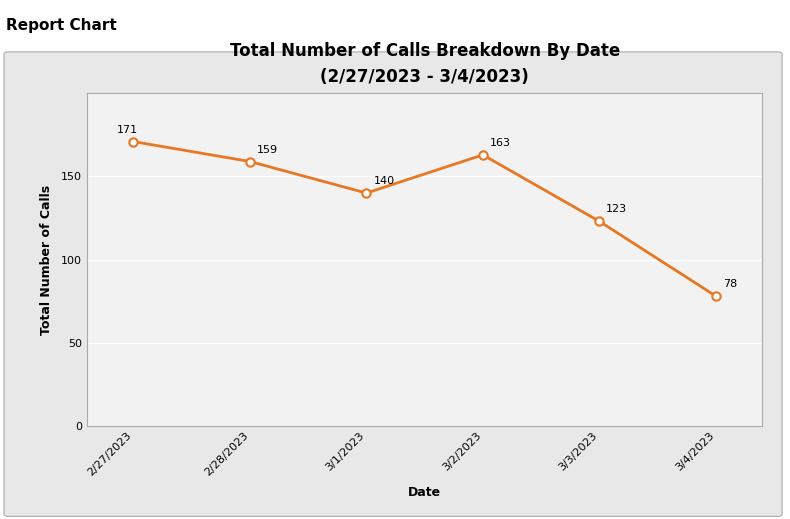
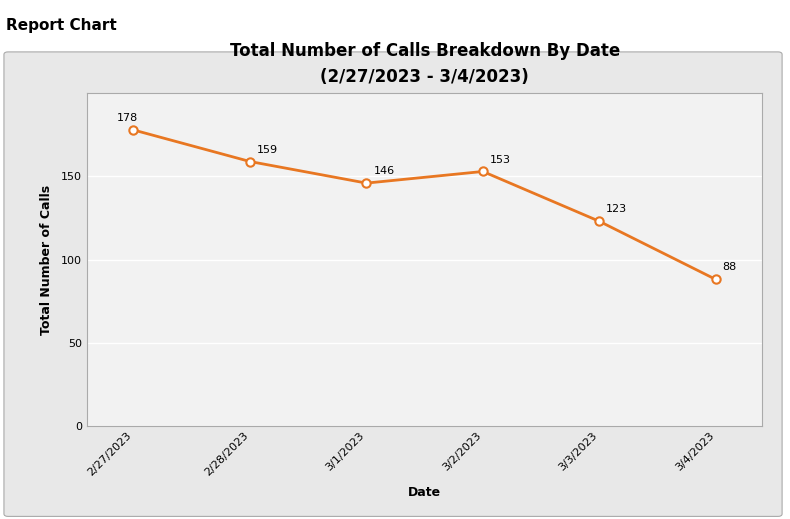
2/27/2023: 171 -> 178
3/1/2023: 140 -> 146
3/2/2023: 163 -> 153
3/4/2023: 78 -> 88
